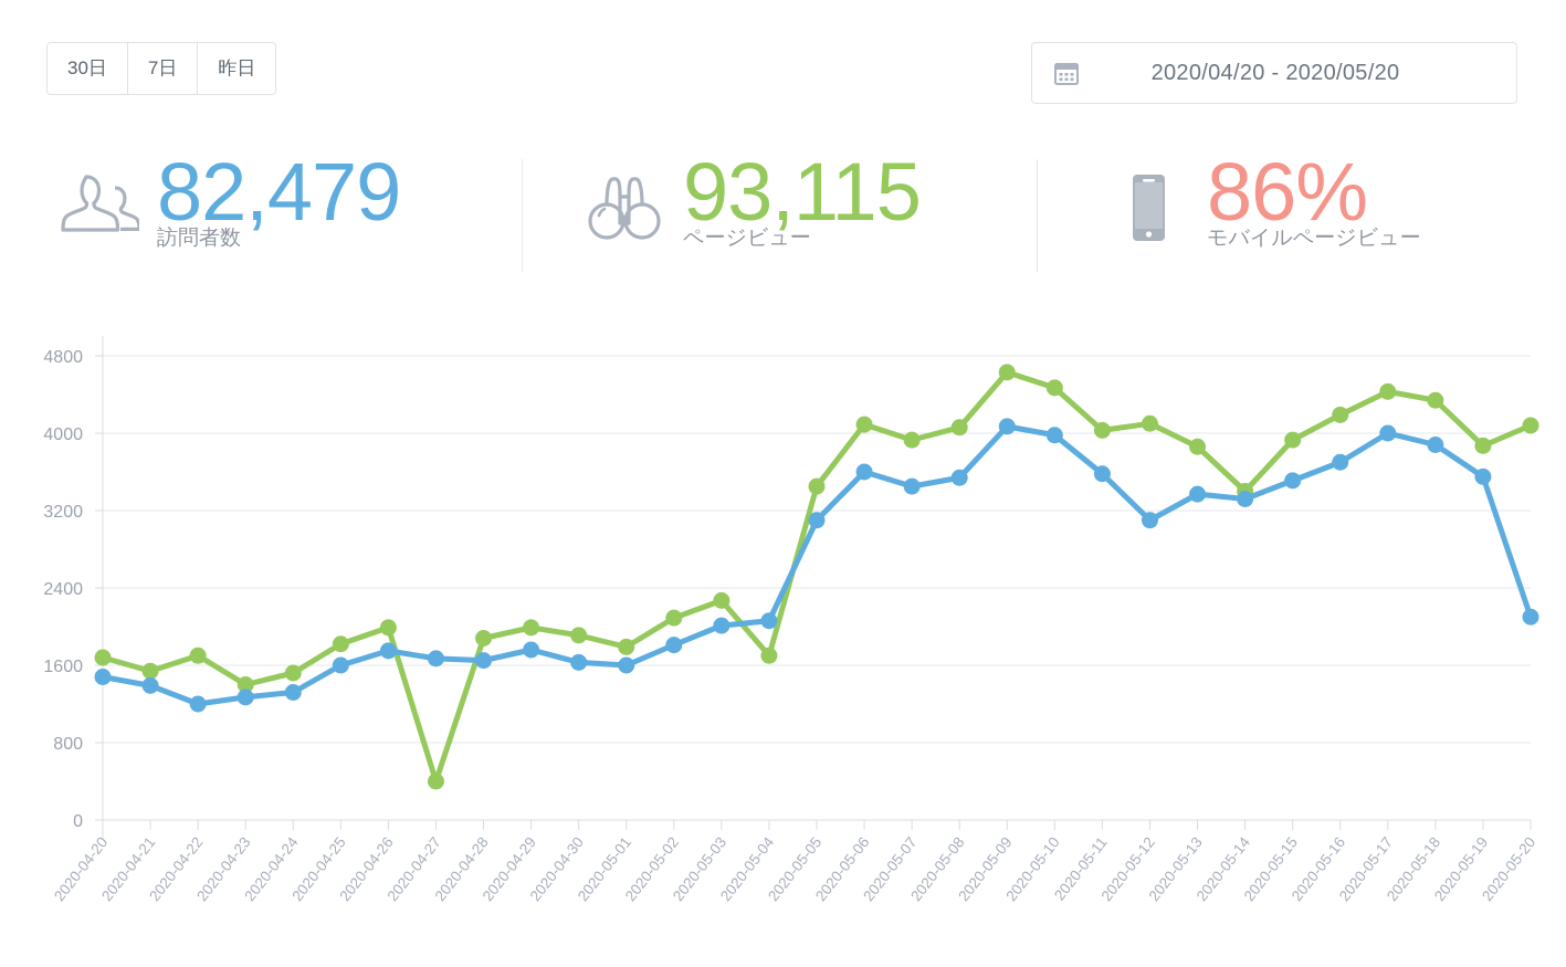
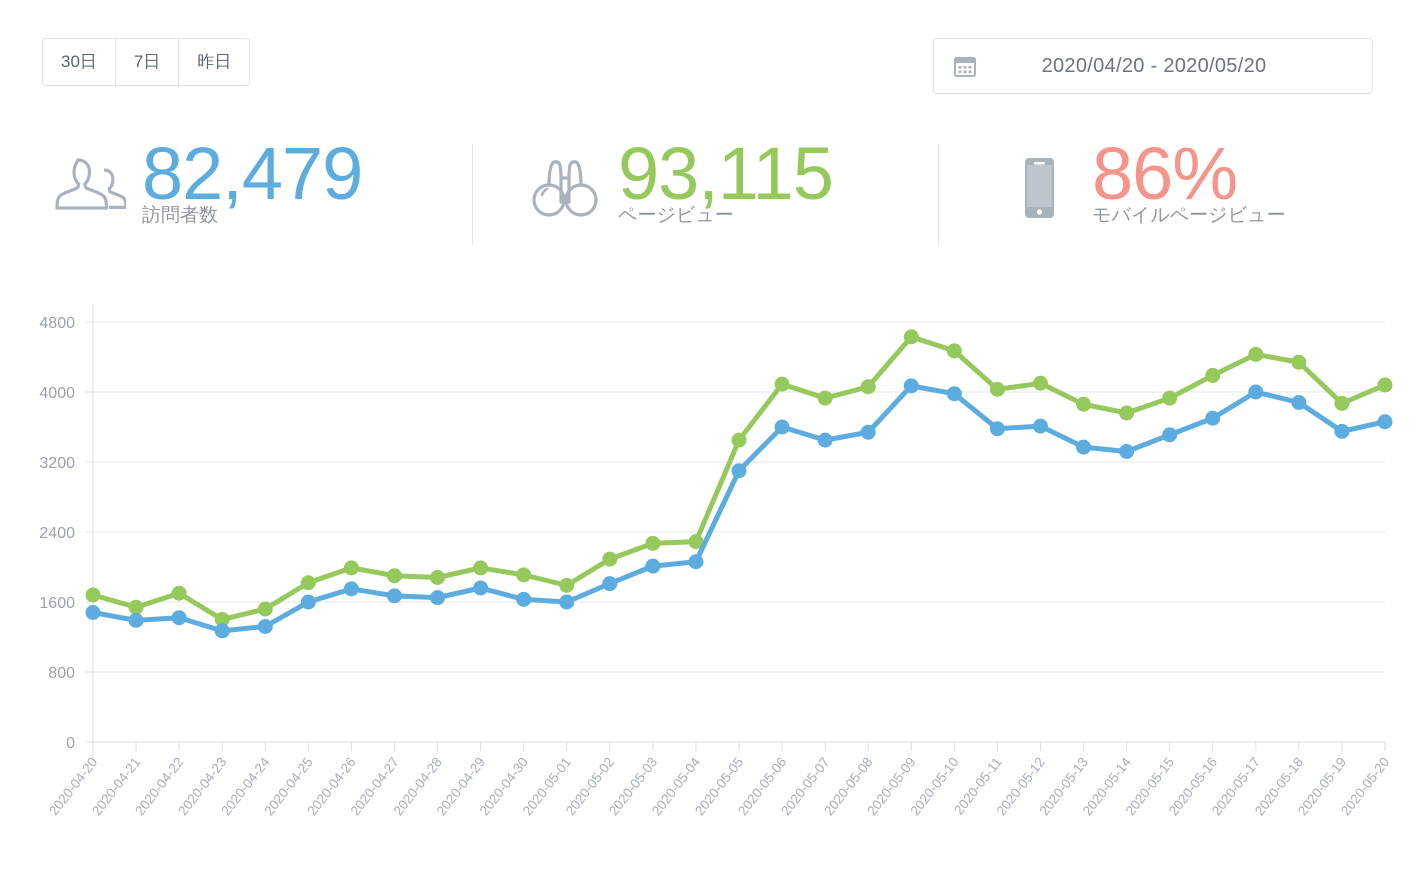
訪問者数/2020-04-22: 1200 -> 1400
ページビュー/2020-04-27: 400 -> 1900
ページビュー/2020-05-04: 1700 -> 2300
訪問者数/2020-05-12: 3100 -> 3600
ページビュー/2020-05-14: 3400 -> 3800
訪問者数/2020-05-20: 2100 -> 3700
